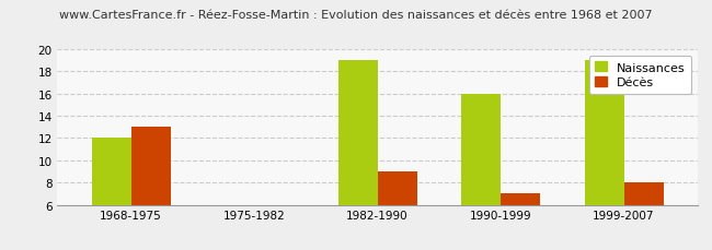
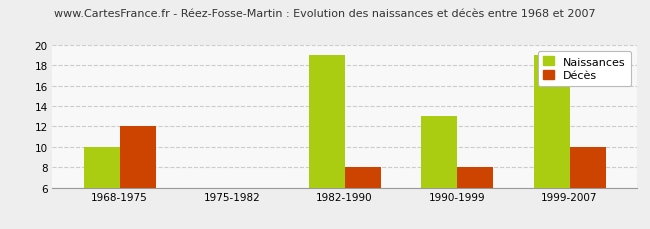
Naissances/1968-1975: 12 -> 10
Décès/1968-1975: 13 -> 12
Décès/1982-1990: 9 -> 8
Naissances/1990-1999: 16 -> 13
Décès/1990-1999: 7 -> 8
Décès/1999-2007: 8 -> 10
